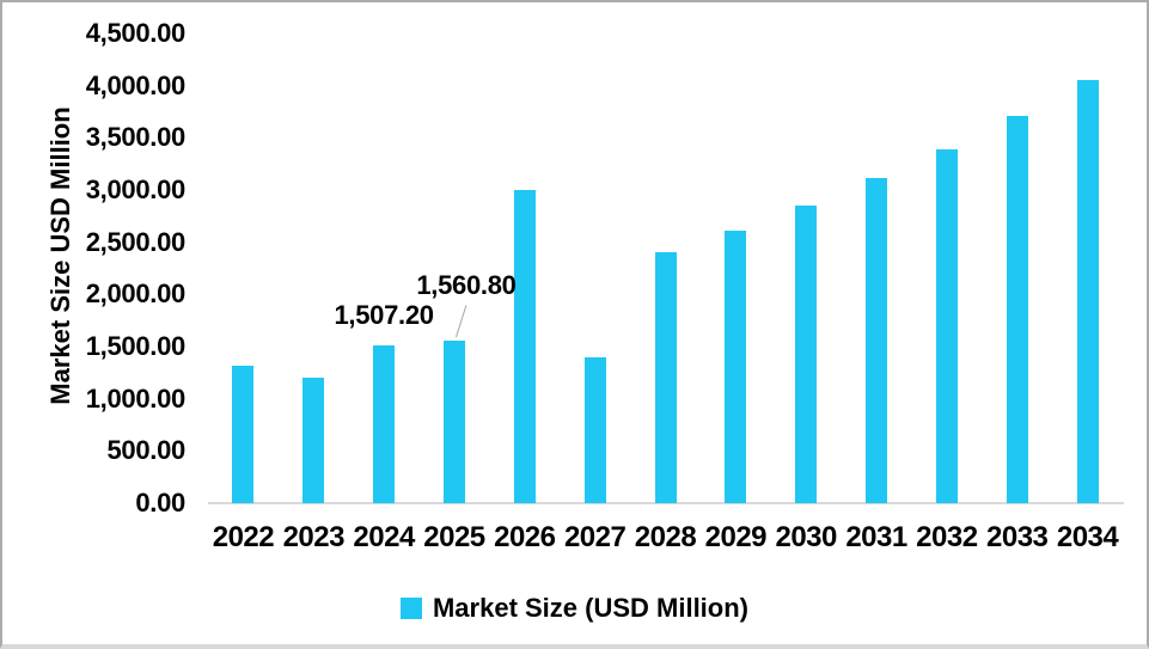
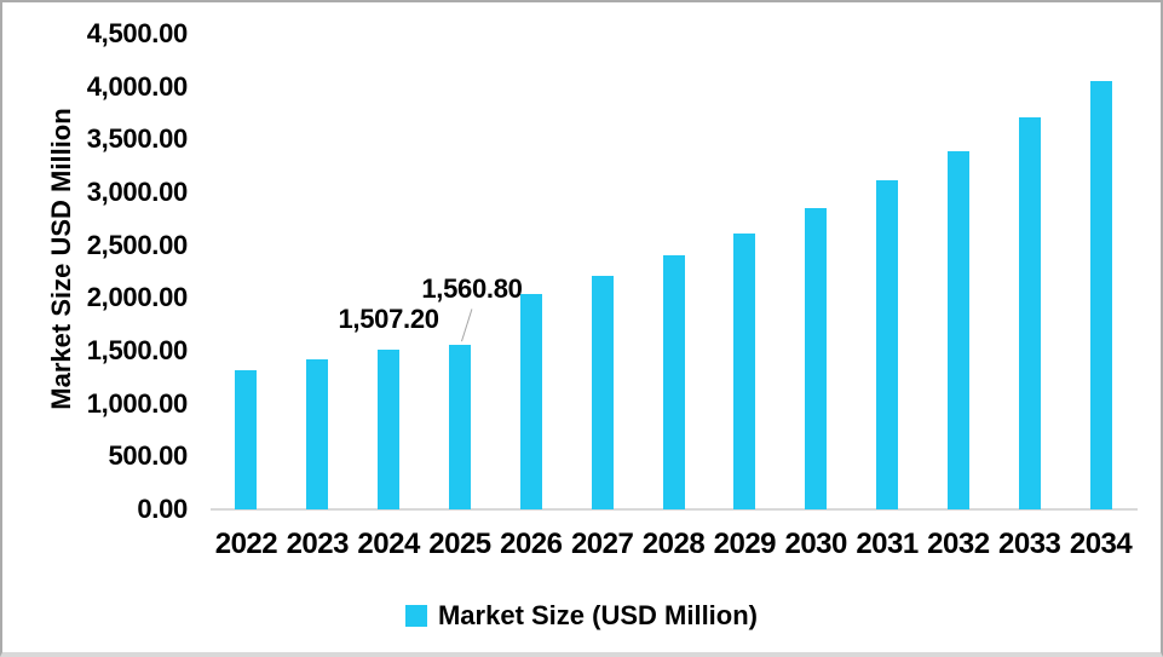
2023: 1200 -> 1400
2026: 3000 -> 2000
2027: 1400 -> 2200
